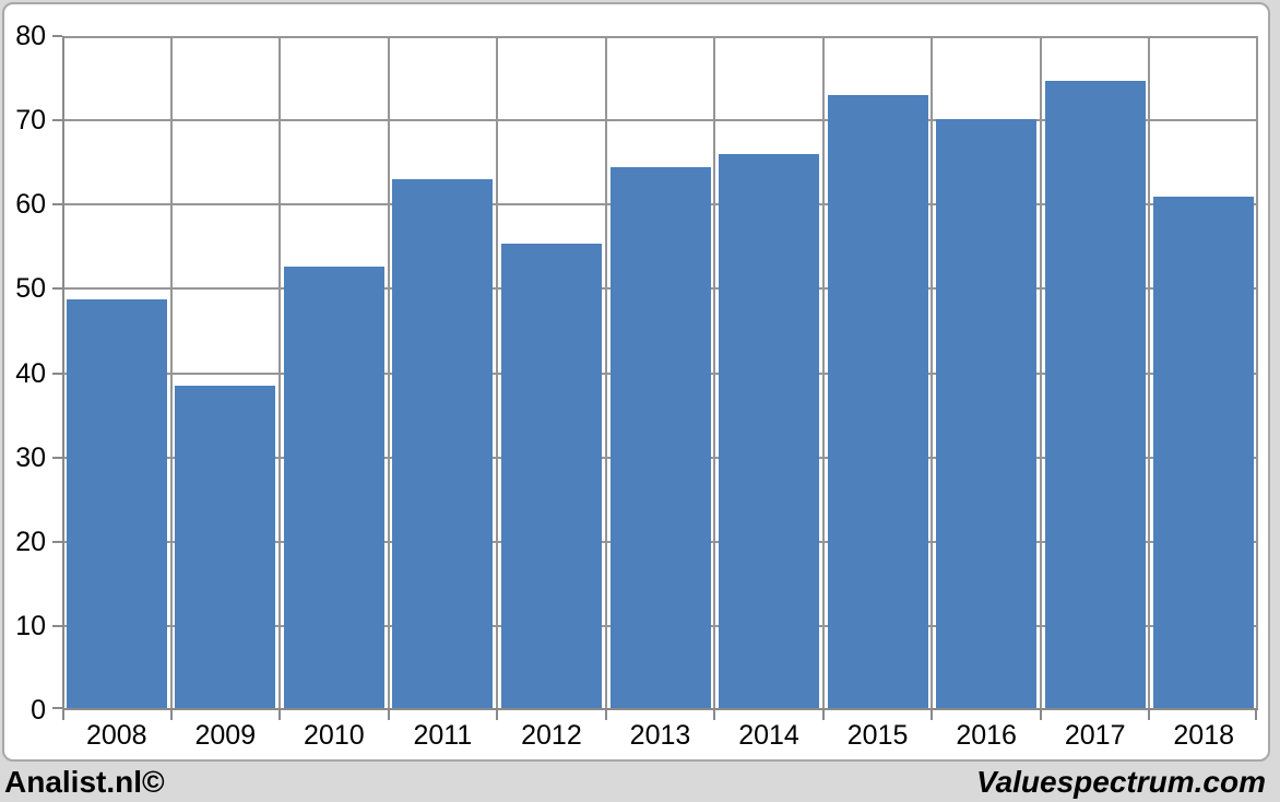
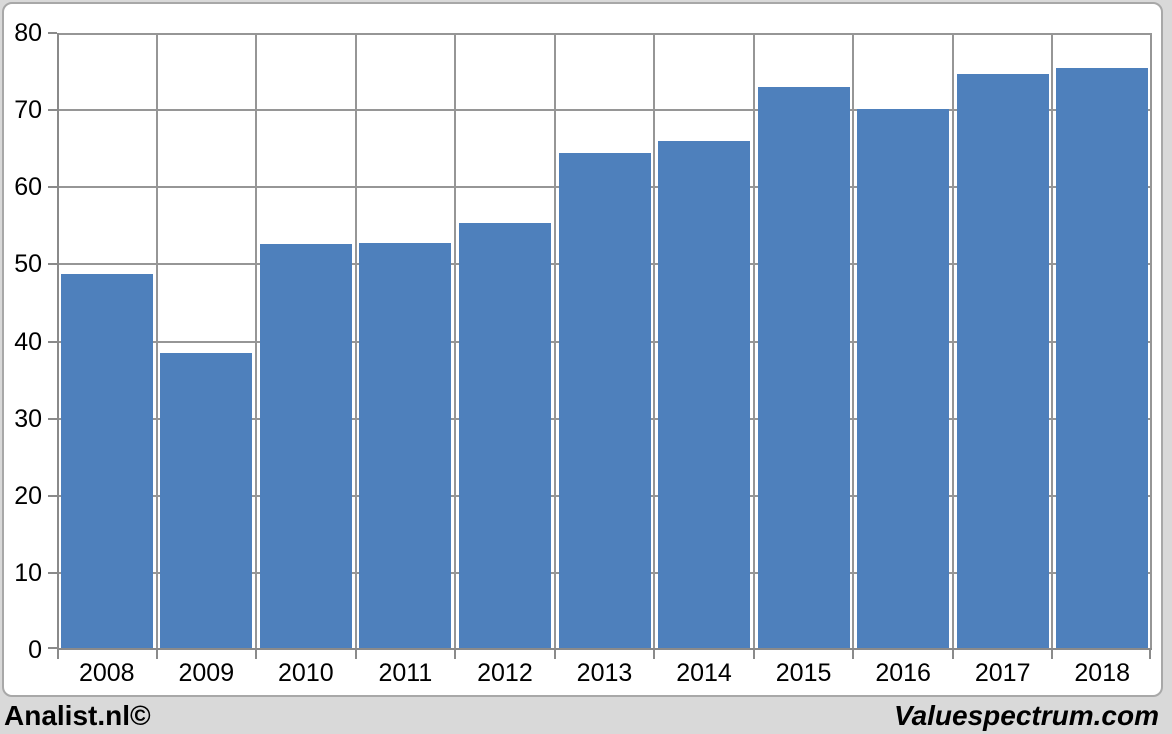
2011: 63 -> 53
2018: 61 -> 76
